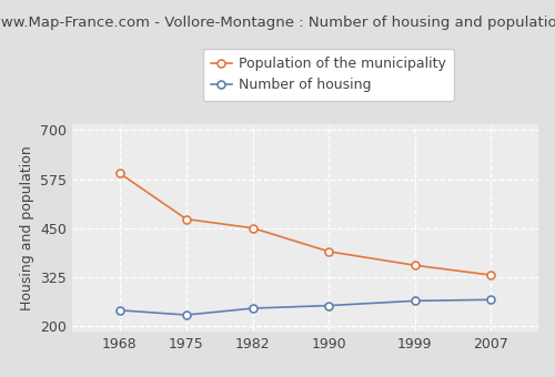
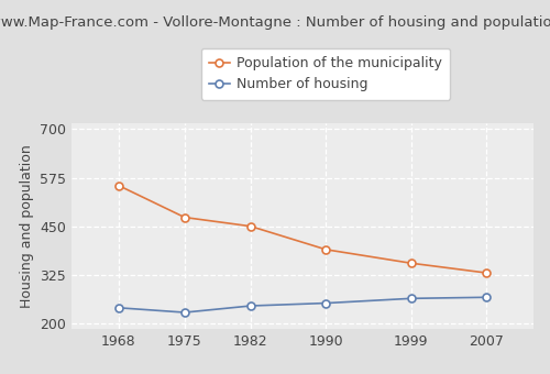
Population of the municipality/1968: 590 -> 555
